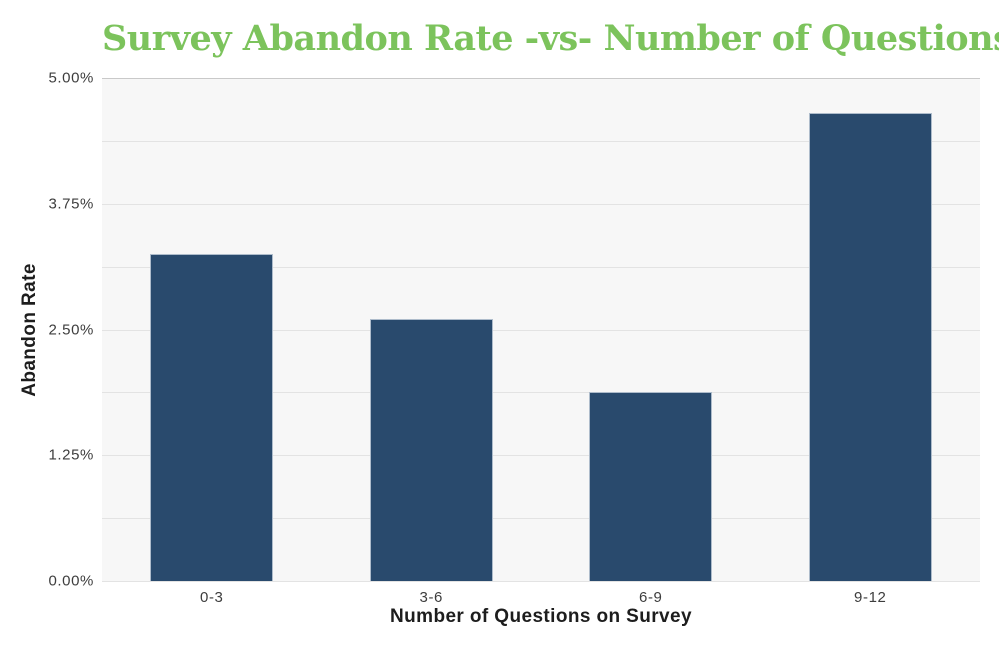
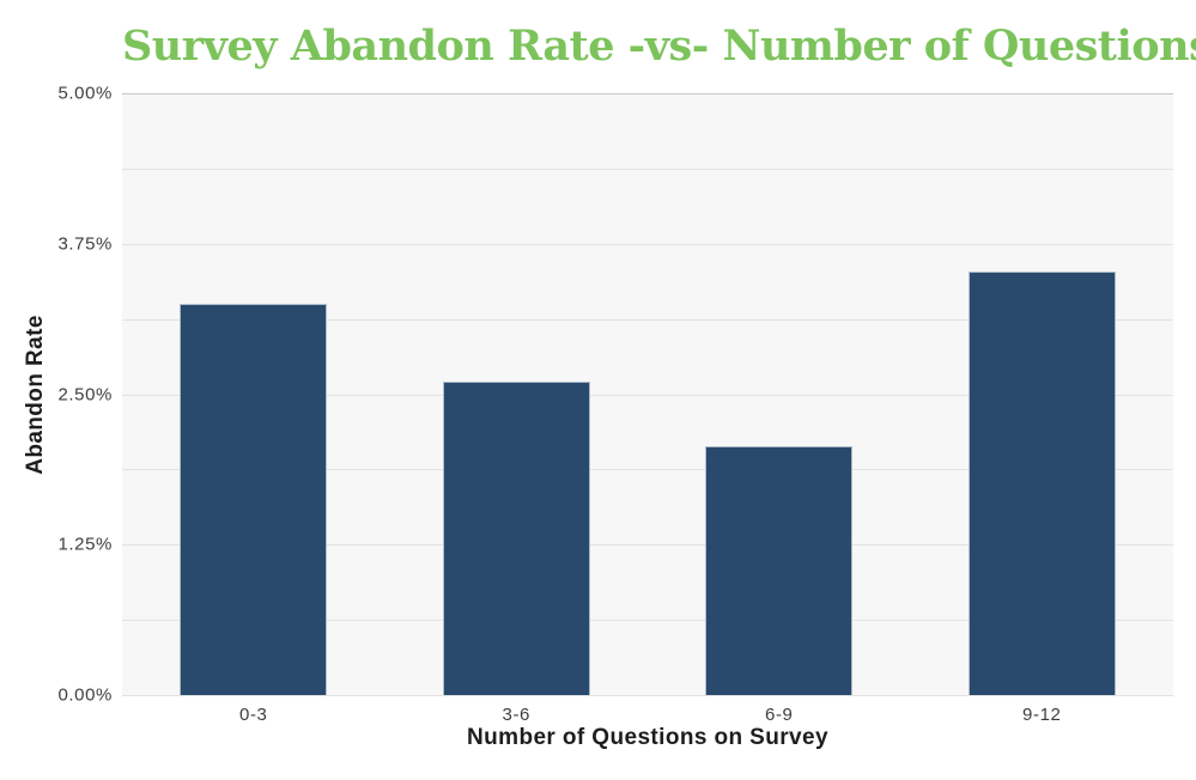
6-9: 1.88% -> 2.07%
9-12: 4.65% -> 3.52%
